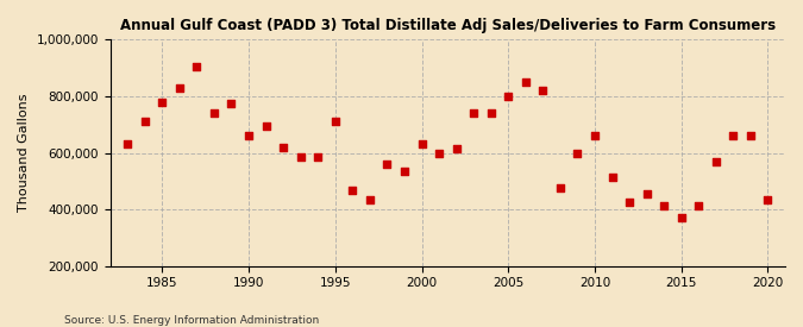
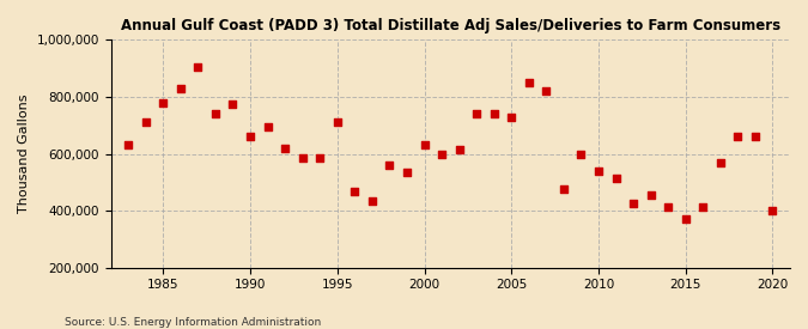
2005: 800,000 -> 730,000
2010: 660,000 -> 540,000
2020: 435,000 -> 400,000
